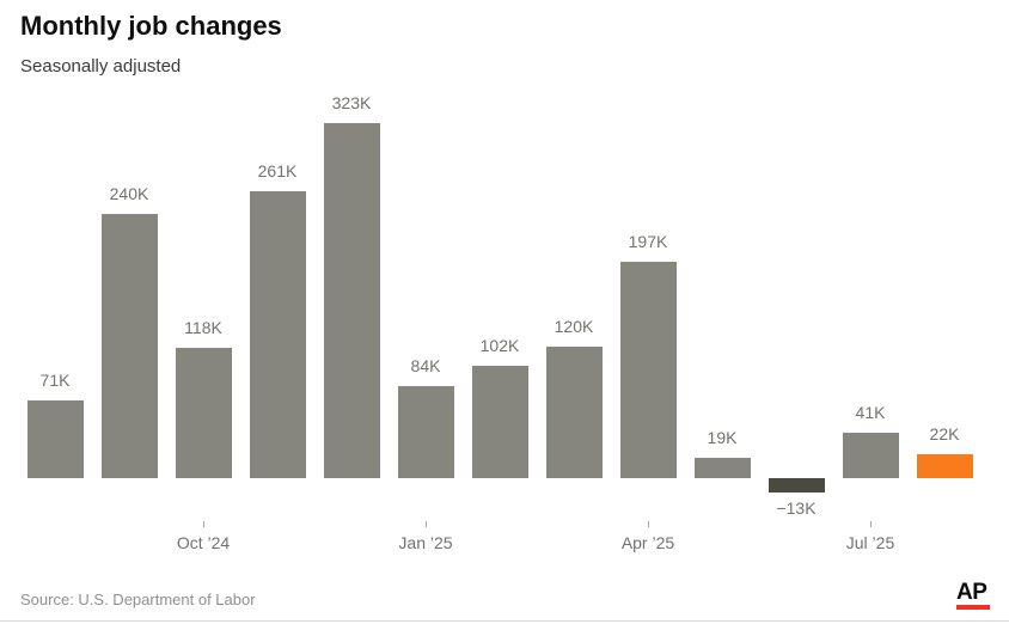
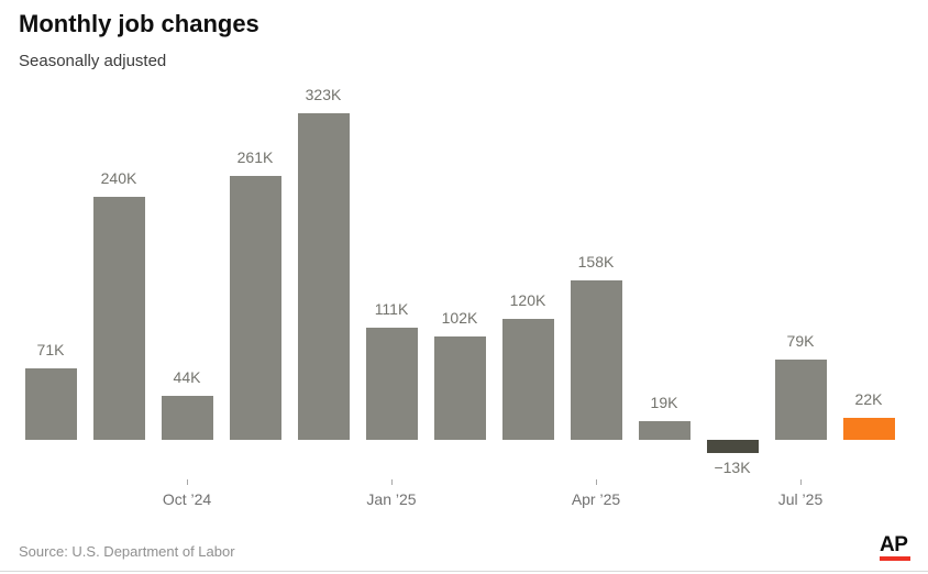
Oct ’24: 118K -> 44K
Jan ’25: 84K -> 111K
Apr ’25: 197K -> 158K
Jul ’25: 41K -> 79K
